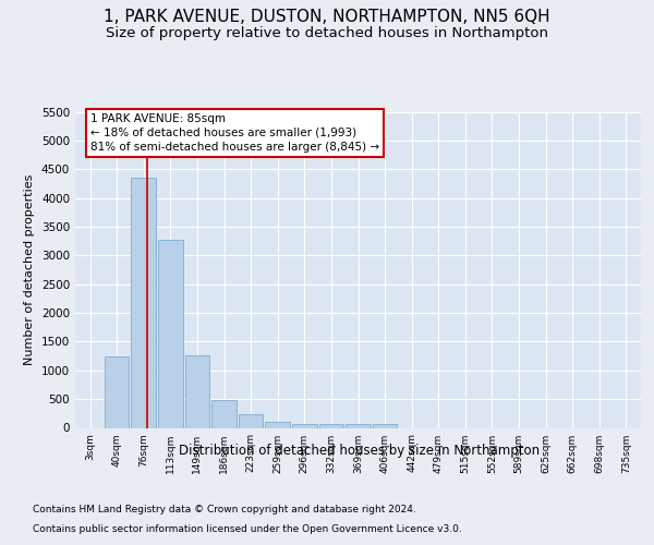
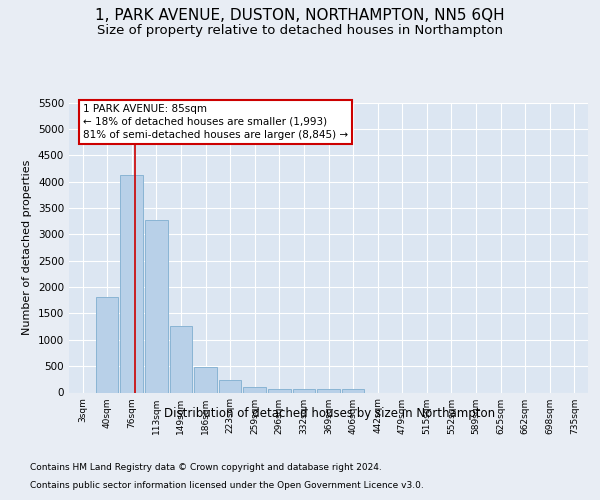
40sqm: 1250 -> 1820
76sqm: 4350 -> 4120
